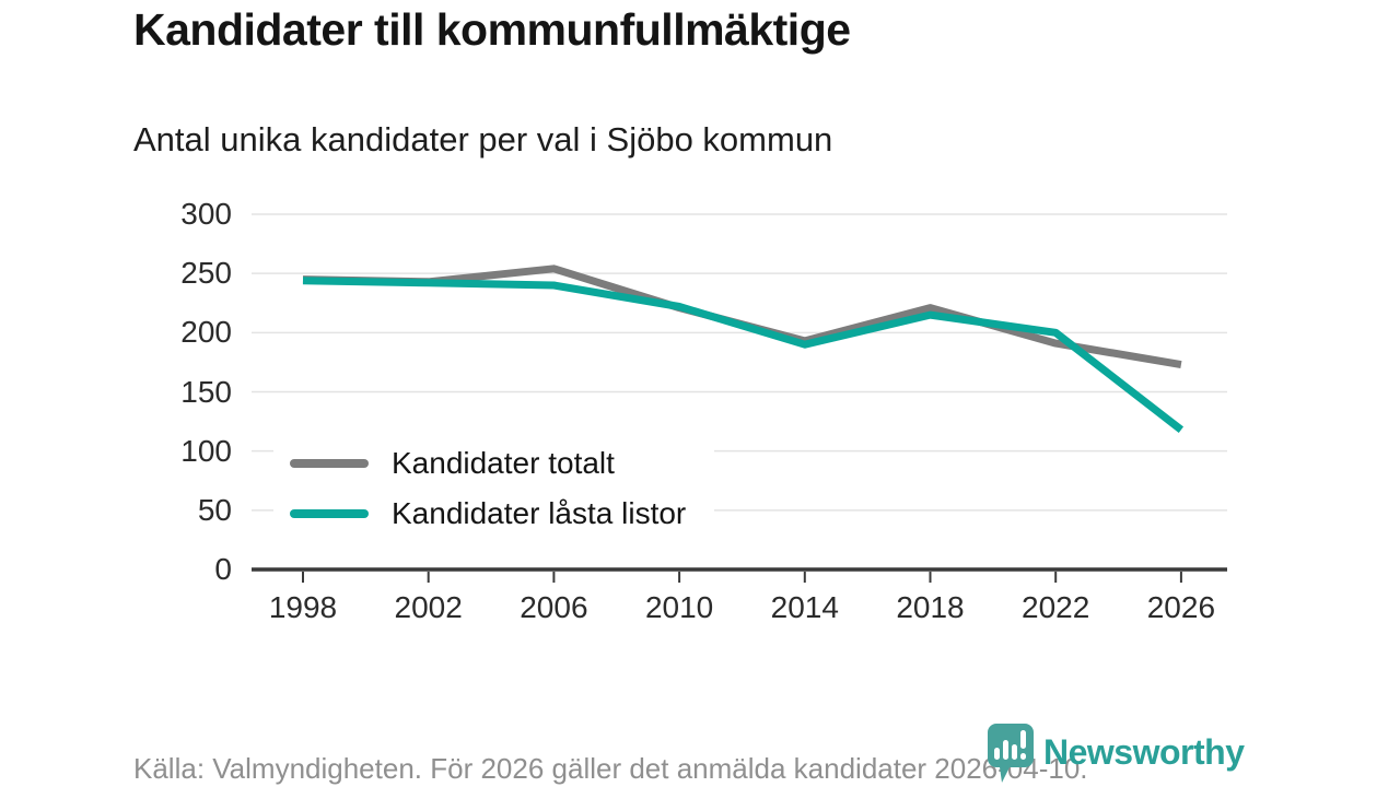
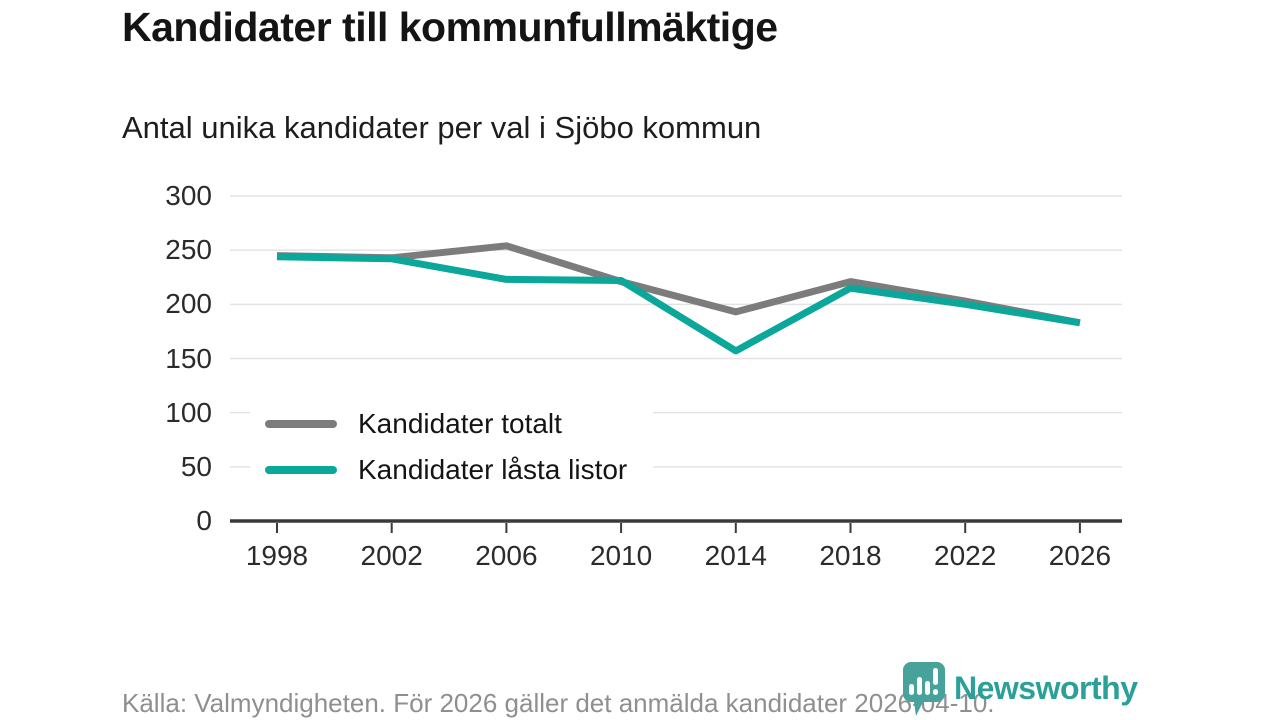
Kandidater låsta listor/2006: 240 -> 223
Kandidater låsta listor/2014: 190 -> 157
Kandidater totalt/2022: 191 -> 203
Kandidater totalt/2026: 173 -> 183
Kandidater låsta listor/2026: 118 -> 183
